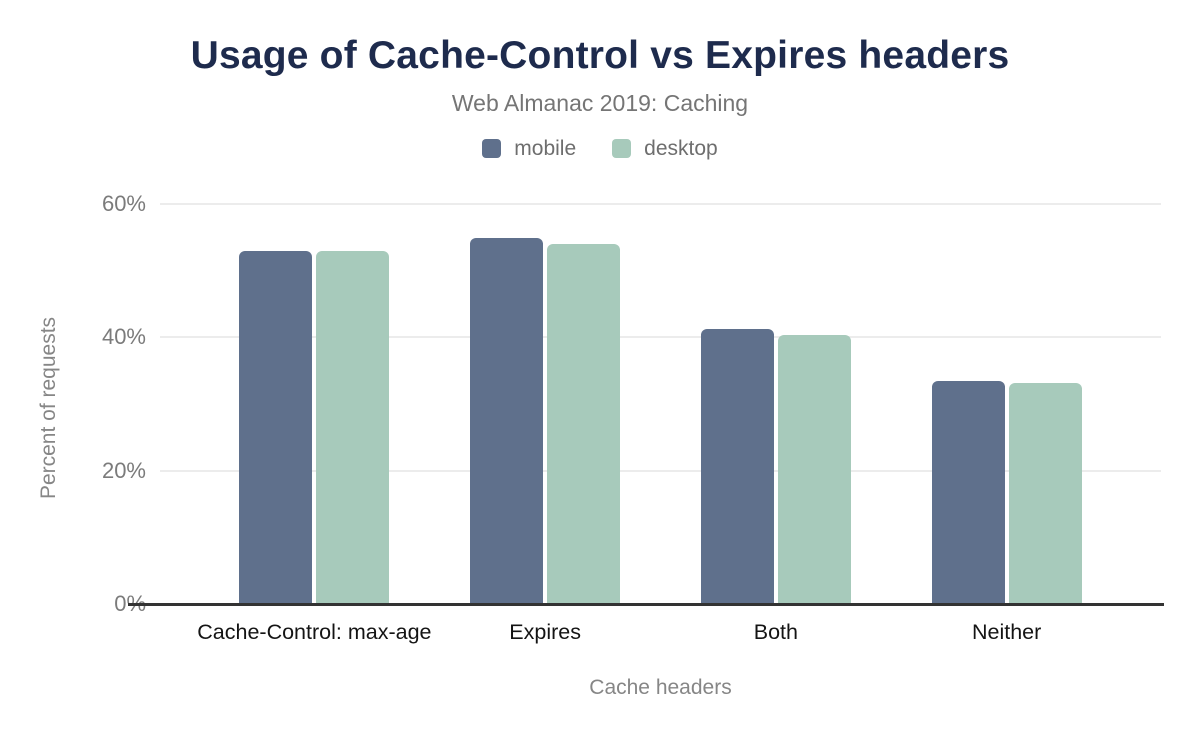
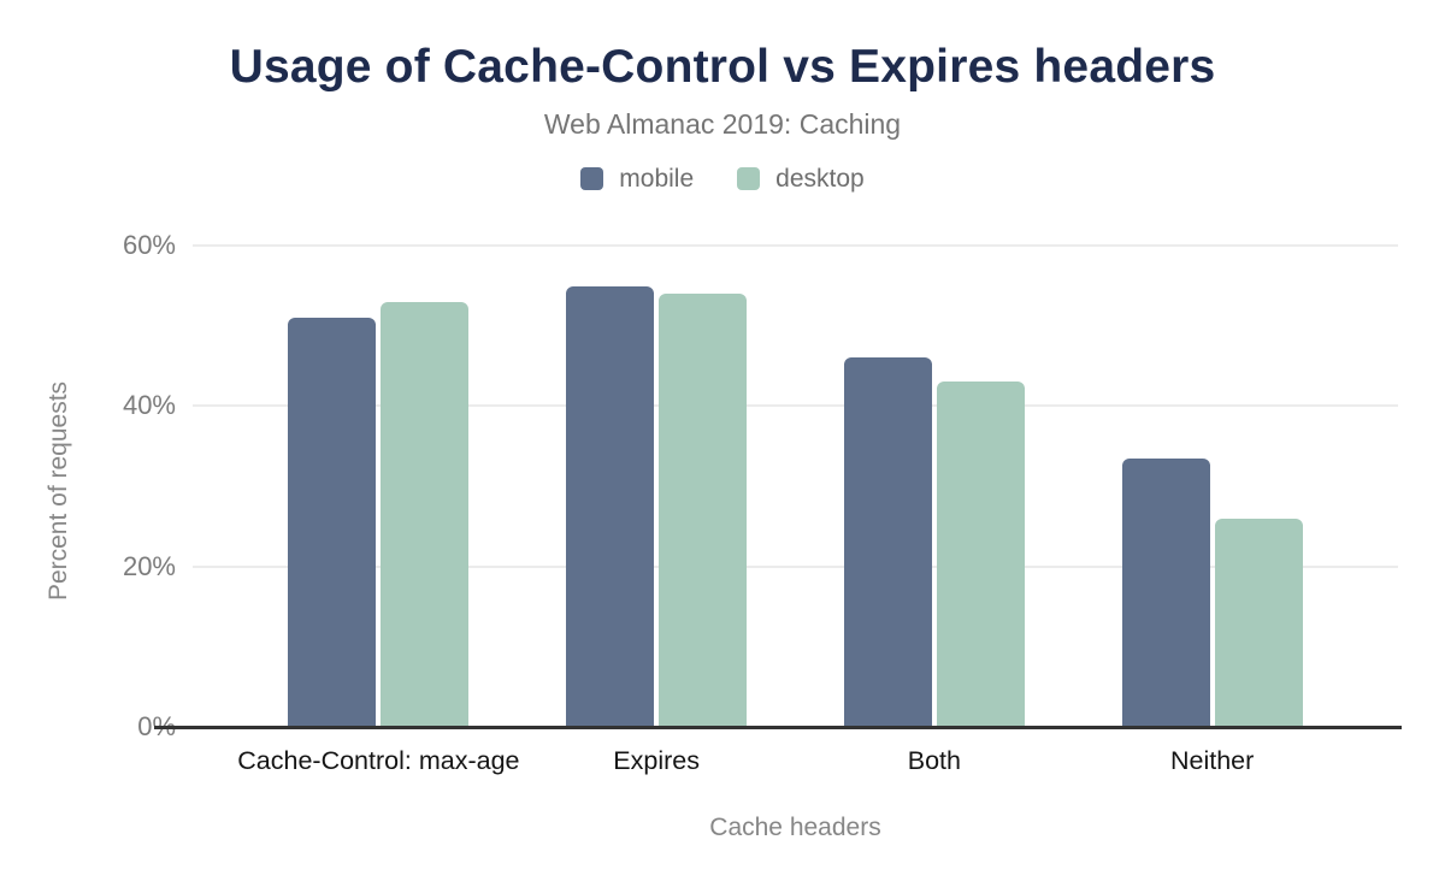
mobile/Cache-Control: max-age: 53% -> 51%
mobile/Both: 41% -> 46%
desktop/Both: 40% -> 43%
desktop/Neither: 33% -> 26%
